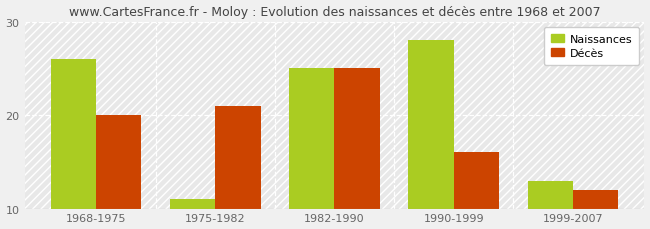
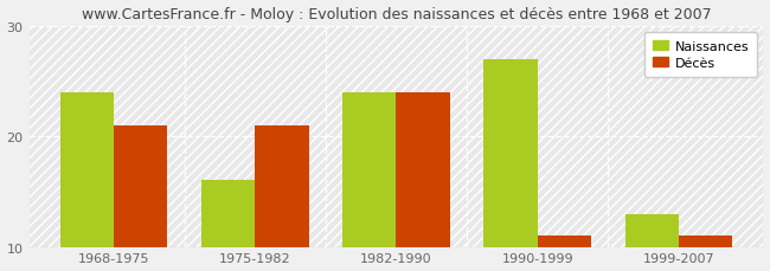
Naissances/1968-1975: 26 -> 24
Décès/1968-1975: 20 -> 21
Naissances/1975-1982: 11 -> 16
Naissances/1982-1990: 25 -> 24
Décès/1982-1990: 25 -> 24
Naissances/1990-1999: 28 -> 27
Décès/1990-1999: 16 -> 11
Décès/1999-2007: 12 -> 11
